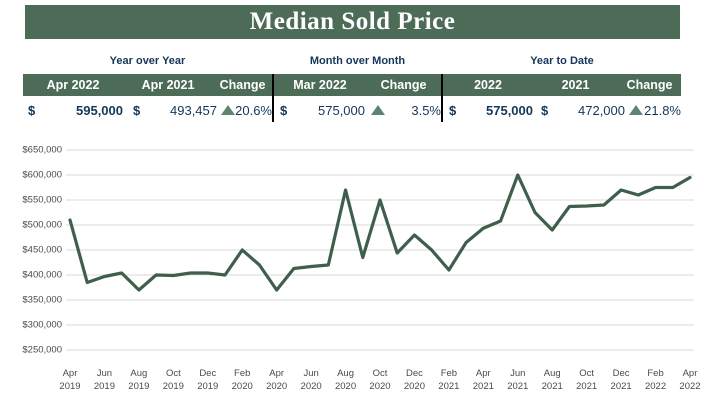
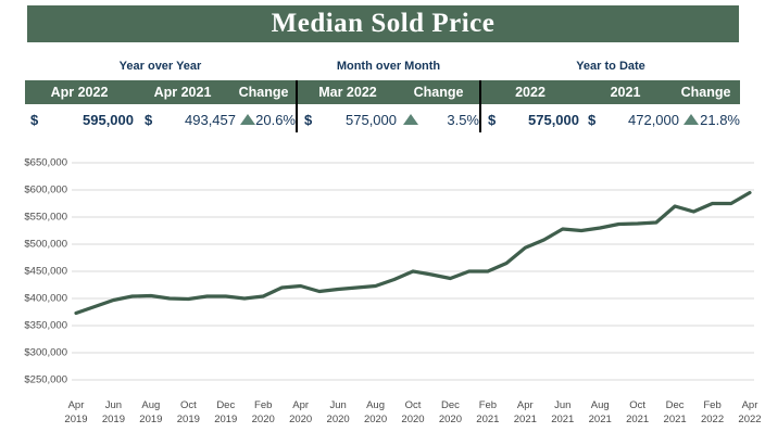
Apr 2019: $510000 -> $370000
Aug 2019: $370000 -> $400000
Feb 2020: $450000 -> $400000
Apr 2020: $370000 -> $420000
Aug 2020: $570000 -> $420000
Oct 2020: $550000 -> $450000
Dec 2020: $480000 -> $440000
Feb 2021: $410000 -> $450000
Jun 2021: $600000 -> $530000
Aug 2021: $490000 -> $530000
